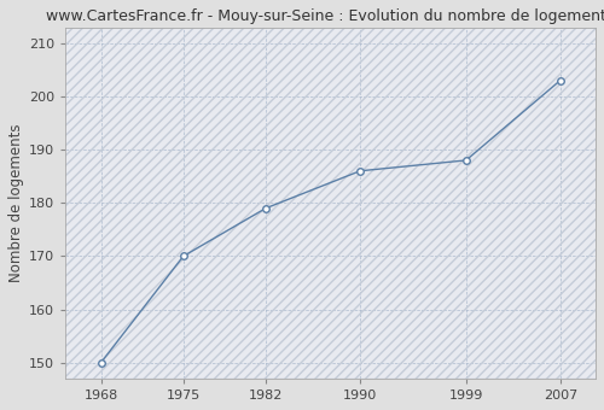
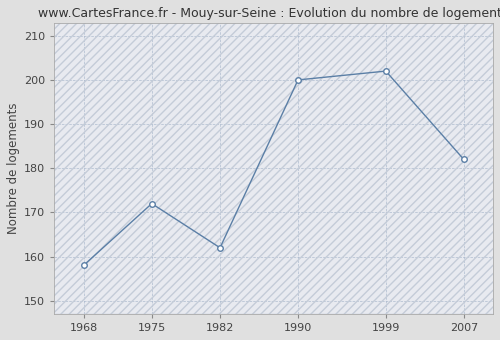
1968: 150 -> 158
1975: 170 -> 172
1982: 179 -> 162
1990: 186 -> 200
1999: 188 -> 202
2007: 203 -> 182
